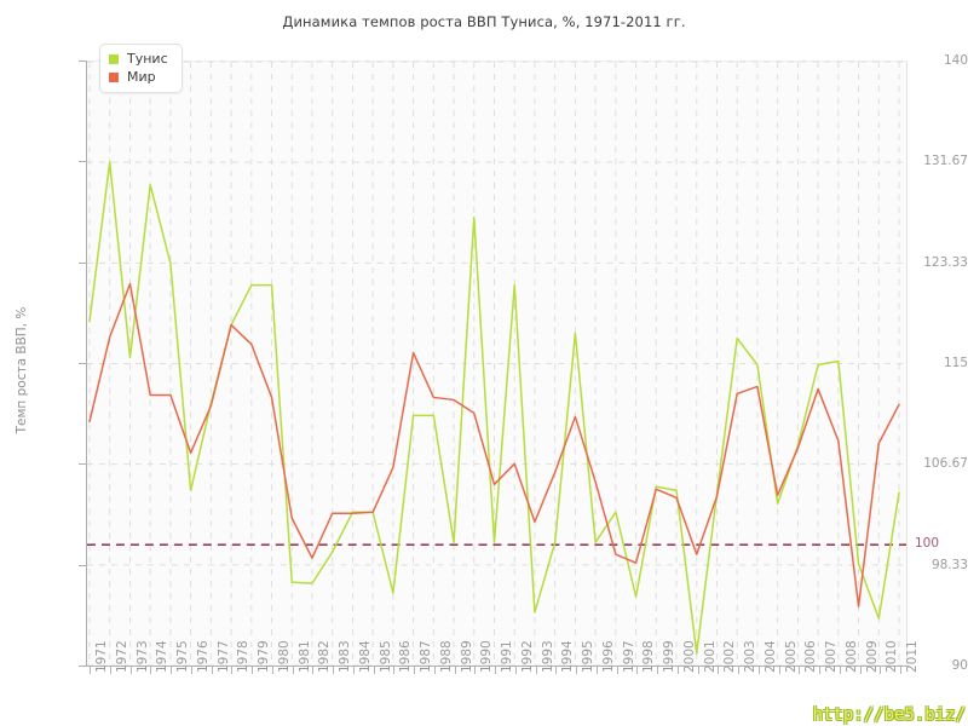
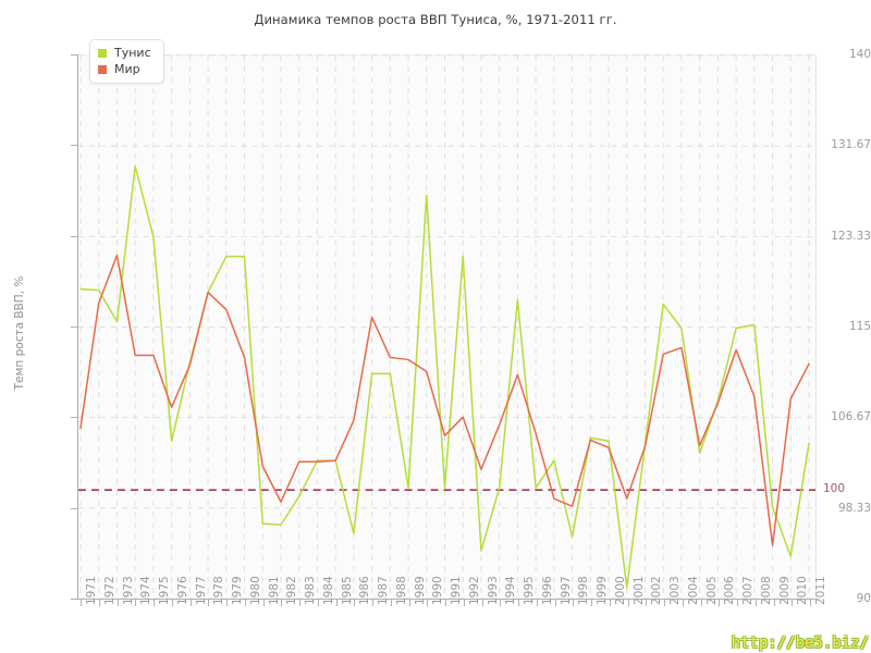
Мир/1971: 110.2 -> 105.7
Тунис/1972: 131.7 -> 118.4
